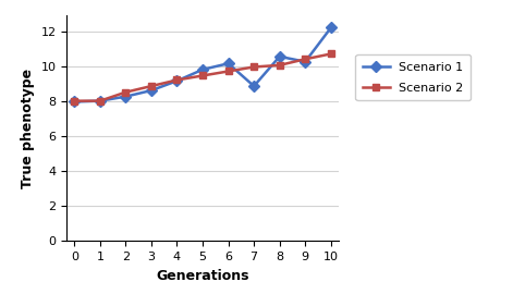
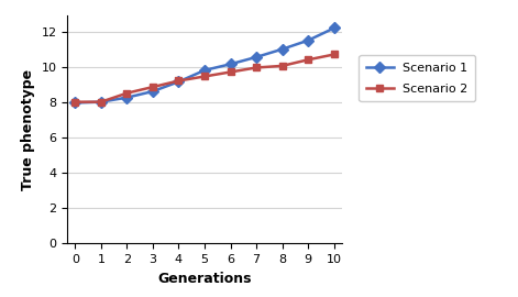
Scenario 1/7: 8.9 -> 10.6
Scenario 1/8: 10.6 -> 11.1
Scenario 1/9: 10.3 -> 11.6
